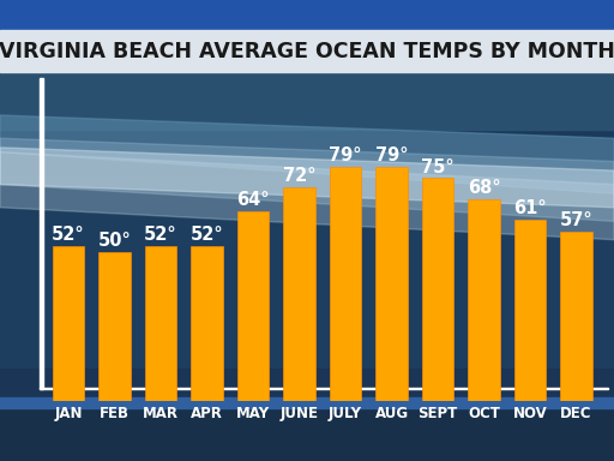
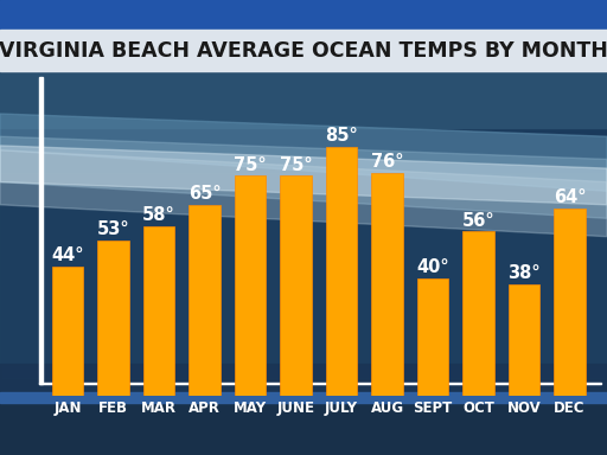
JAN: 52° -> 44°
FEB: 50° -> 53°
MAR: 52° -> 58°
APR: 52° -> 65°
MAY: 64° -> 75°
JUNE: 72° -> 75°
JULY: 79° -> 85°
AUG: 79° -> 76°
SEPT: 75° -> 40°
OCT: 68° -> 56°
NOV: 61° -> 38°
DEC: 57° -> 64°
